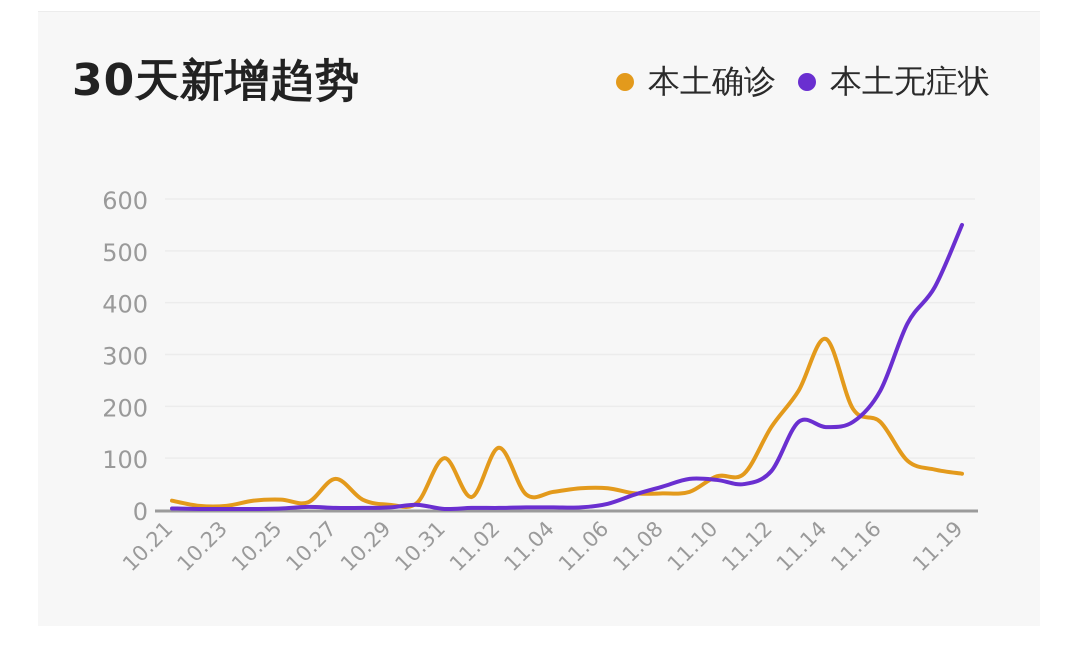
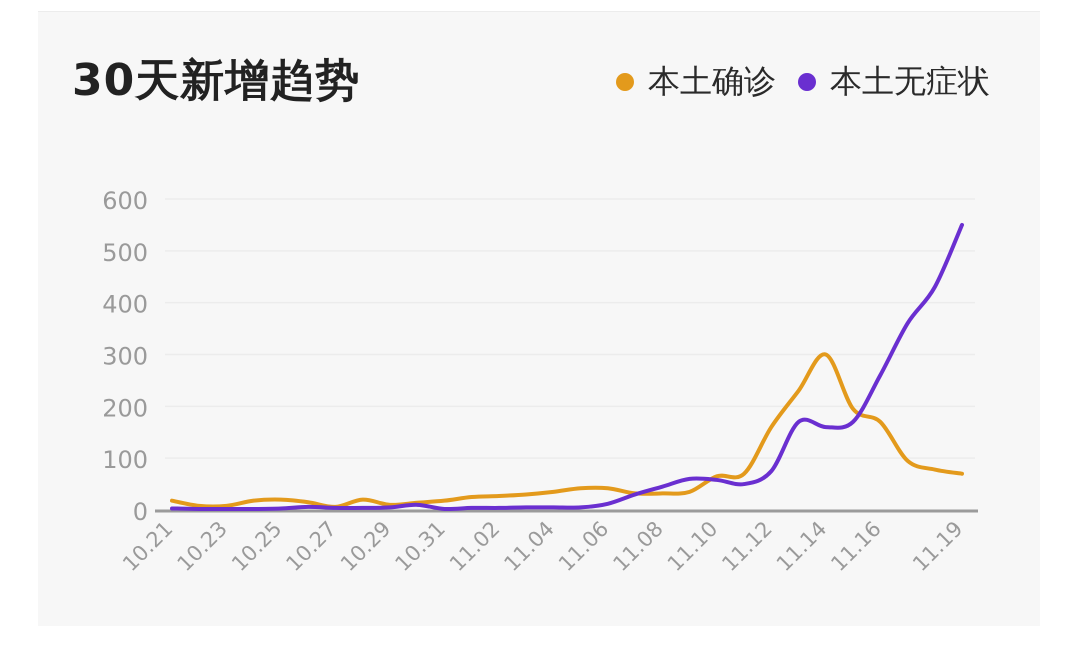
本土确诊/10.27: 60 -> 10
本土确诊/10.31: 100 -> 20
本土确诊/11.02: 120 -> 30
本土确诊/11.14: 330 -> 300
本土无症状/11.16: 230 -> 260
